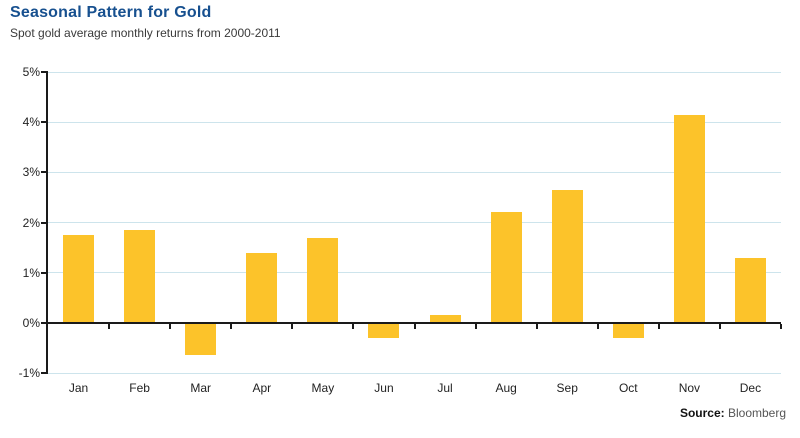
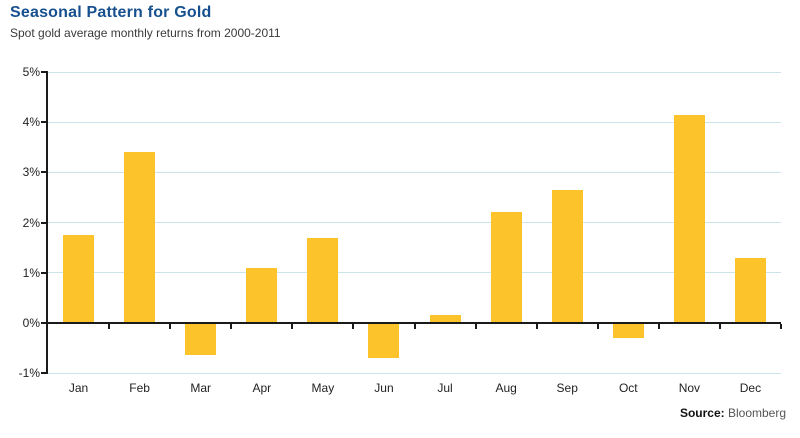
Feb: 1.9% -> 3.4%
Apr: 1.4% -> 1.1%
Jun: -0.3% -> -0.7%
